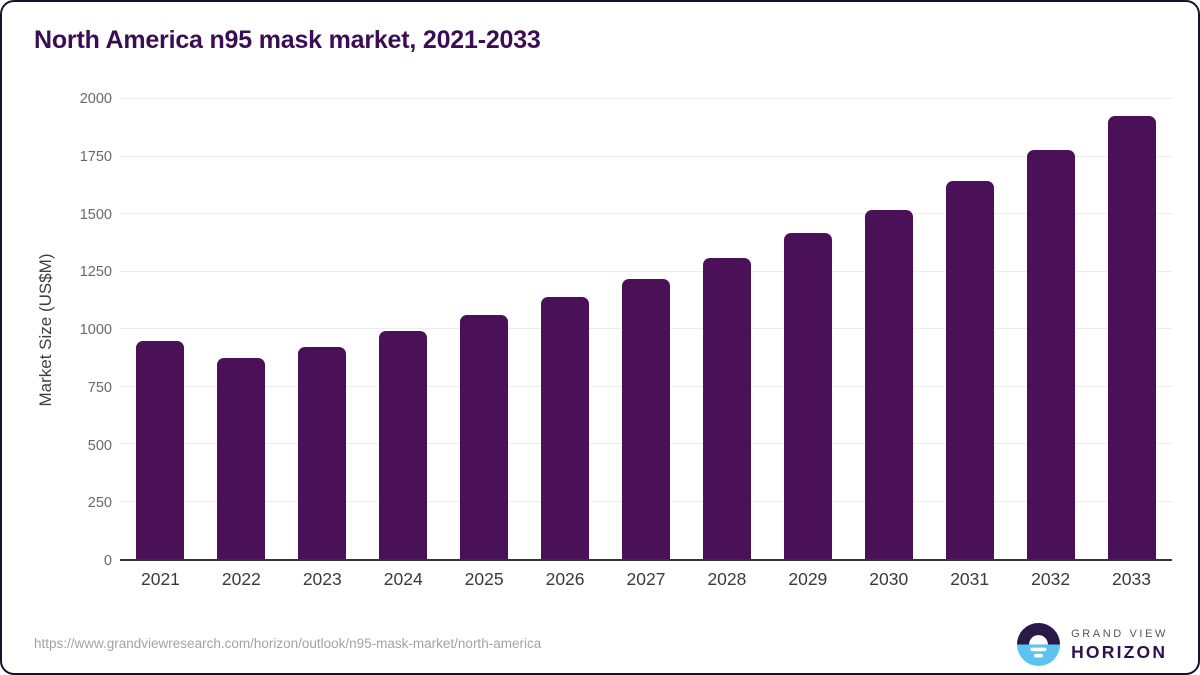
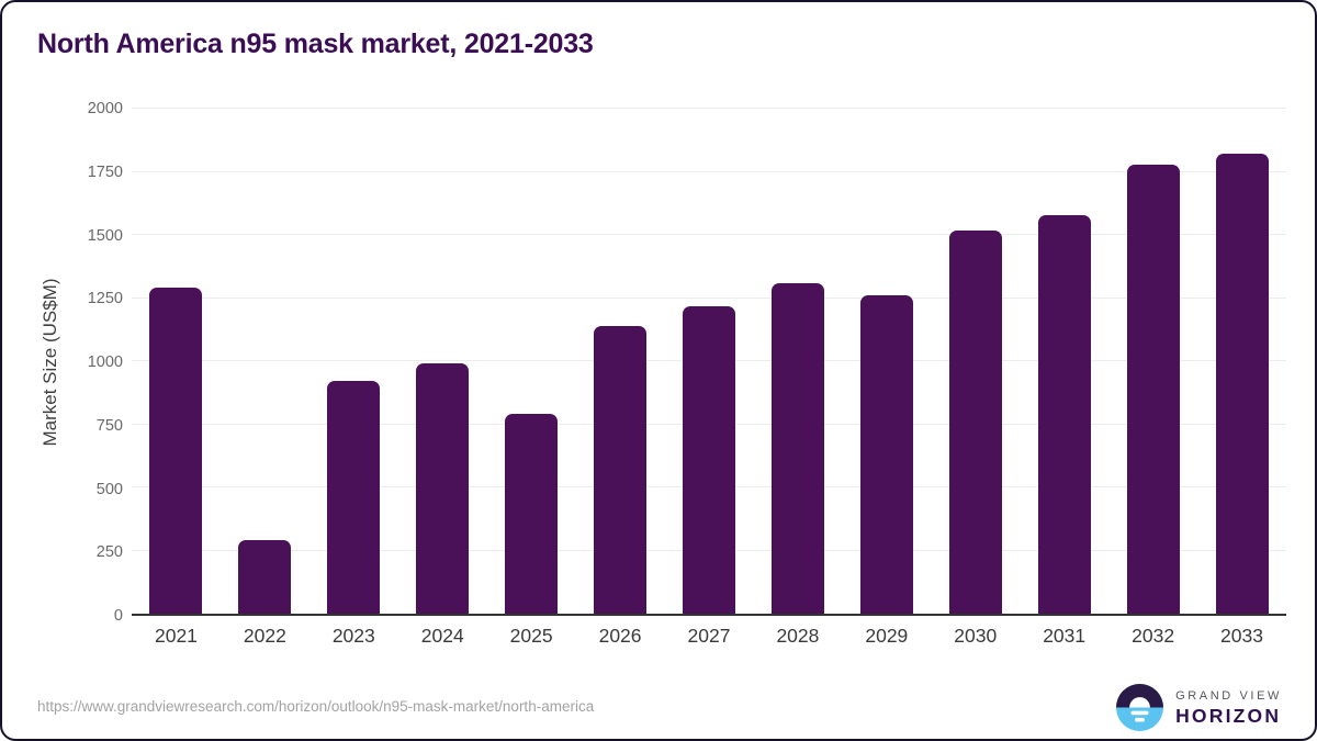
2021: 950 -> 1290
2022: 870 -> 290
2025: 1060 -> 790
2029: 1420 -> 1260
2031: 1640 -> 1580
2033: 1920 -> 1820
